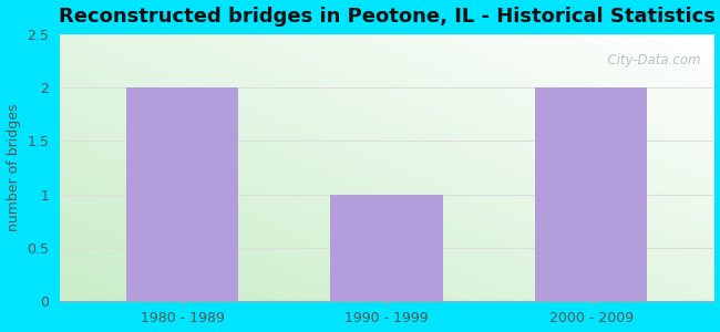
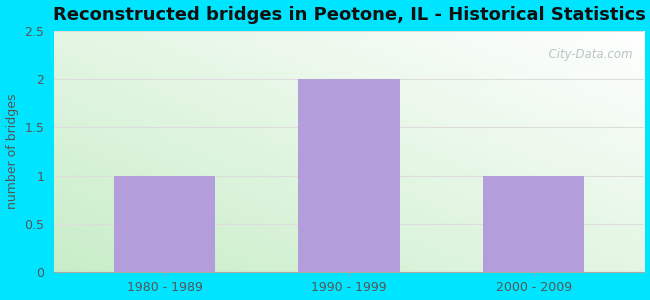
1980 - 1989: 2 -> 1
1990 - 1999: 1 -> 2
2000 - 2009: 2 -> 1
